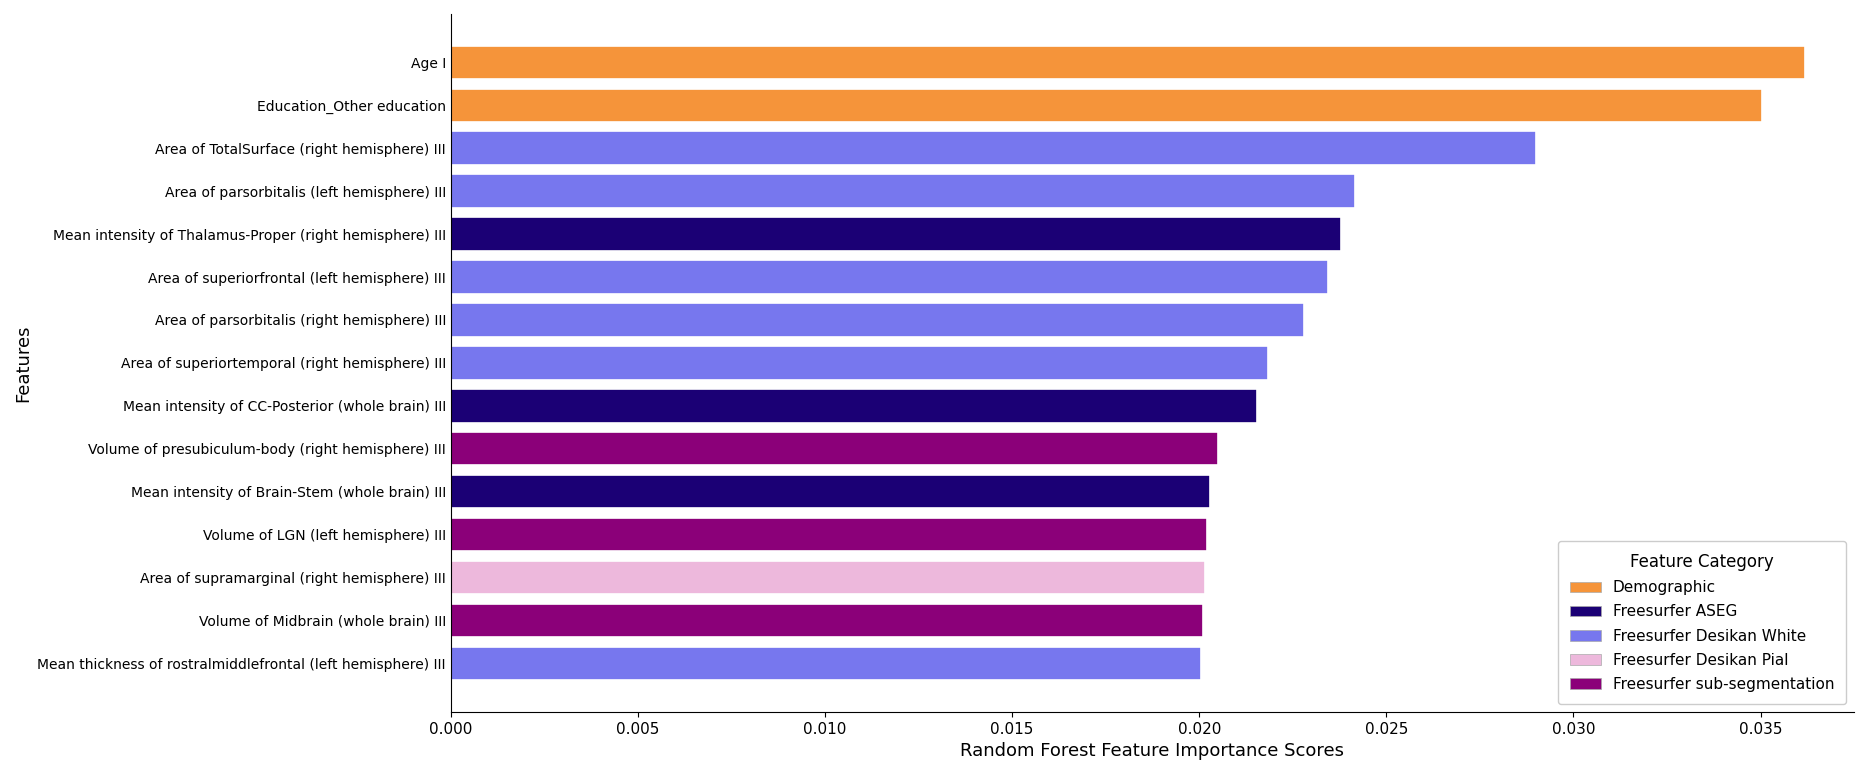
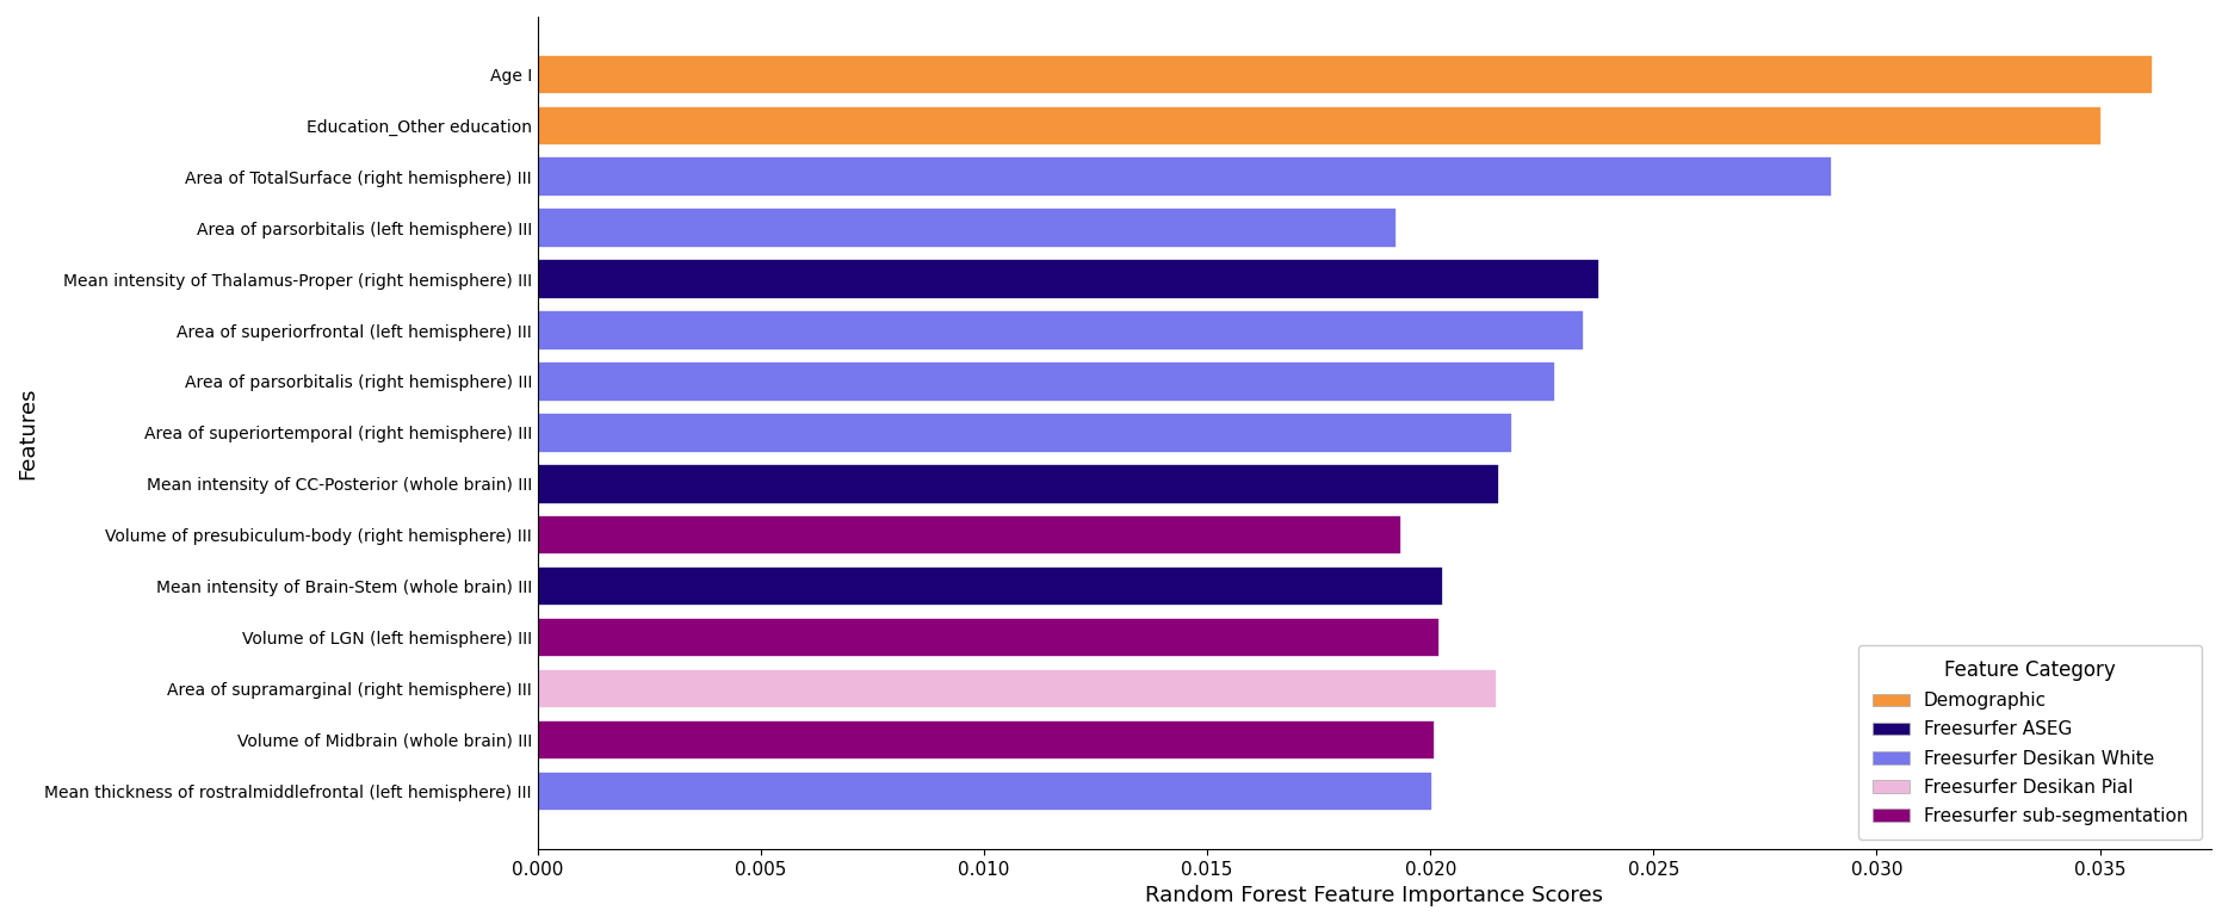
Area of parsorbitalis (left hemisphere) III: 0.02415 -> 0.01925
Volume of presubiculum-body (right hemisphere) III: 0.02050 -> 0.01935
Area of supramarginal (right hemisphere) III: 0.02015 -> 0.02150
